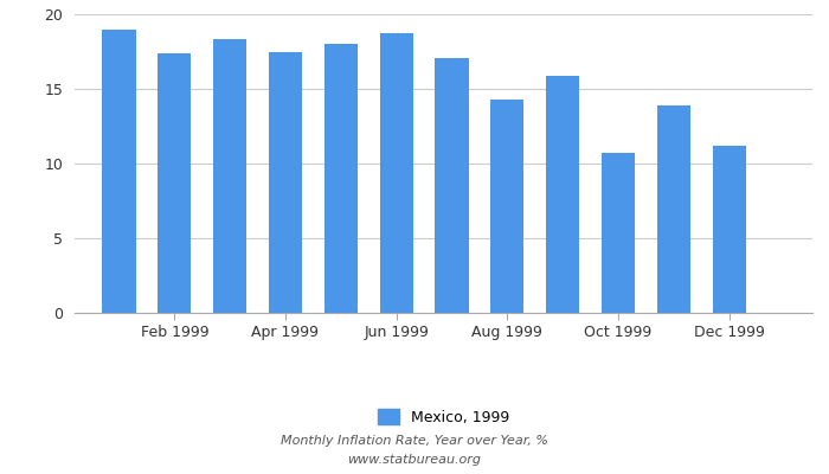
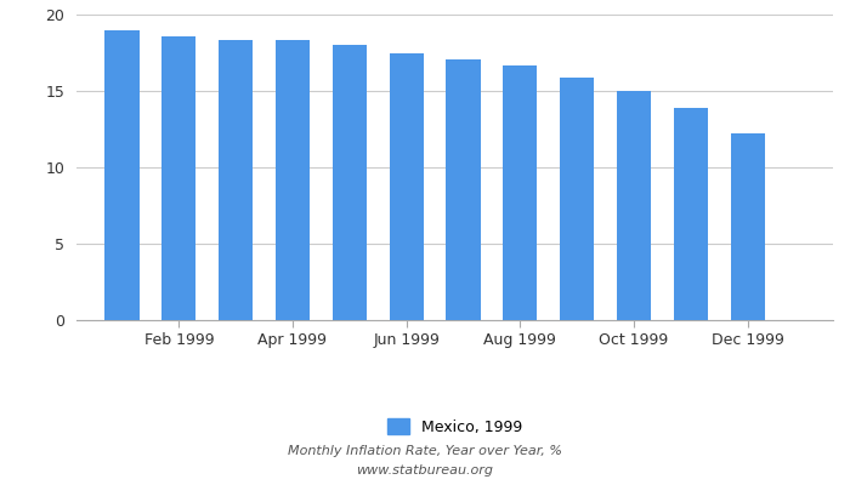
Feb 1999: 17.4 -> 18.6
Apr 1999: 17.5 -> 18.3
Jun 1999: 18.7 -> 17.5
Aug 1999: 14.3 -> 16.7
Oct 1999: 10.7 -> 15.0
Dec 1999: 11.2 -> 12.2
